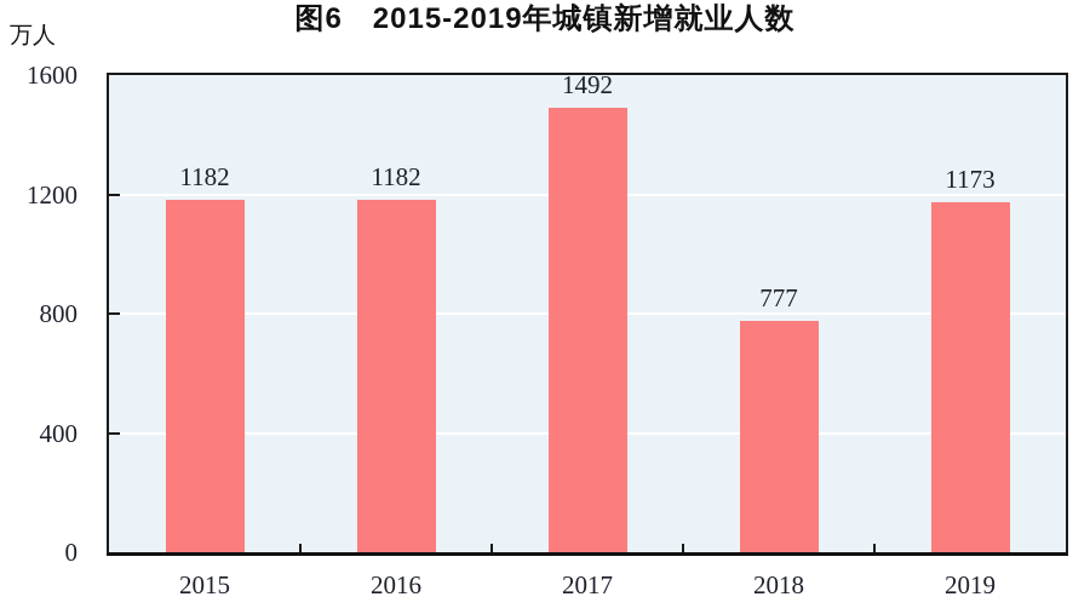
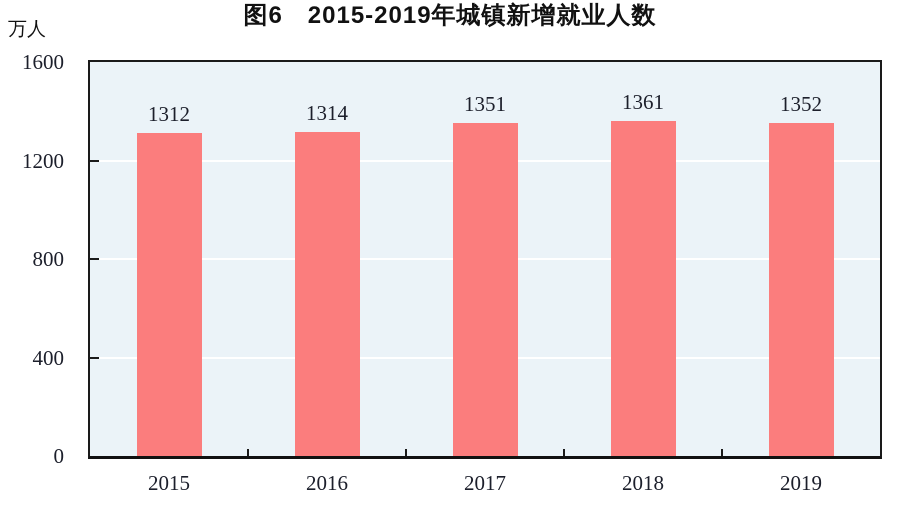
2015: 1182 -> 1312
2016: 1182 -> 1314
2017: 1492 -> 1351
2018: 777 -> 1361
2019: 1173 -> 1352
